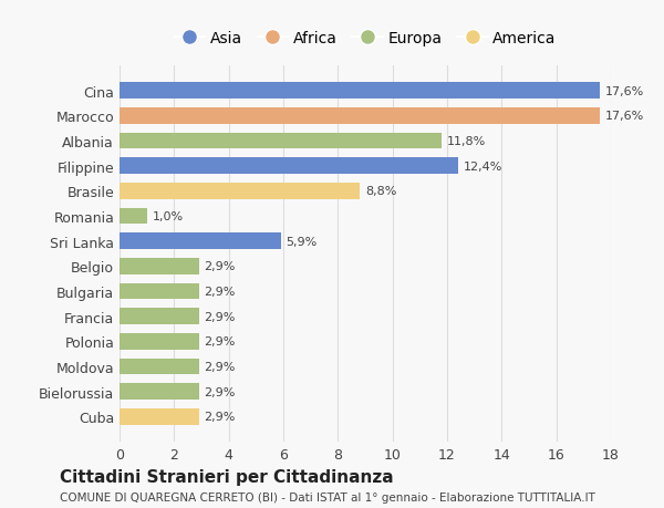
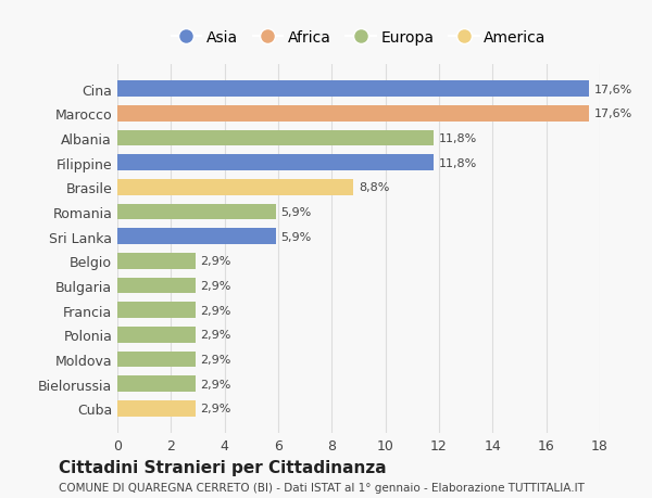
Filippine: 12,4% -> 11,8%
Romania: 1,0% -> 5,9%
